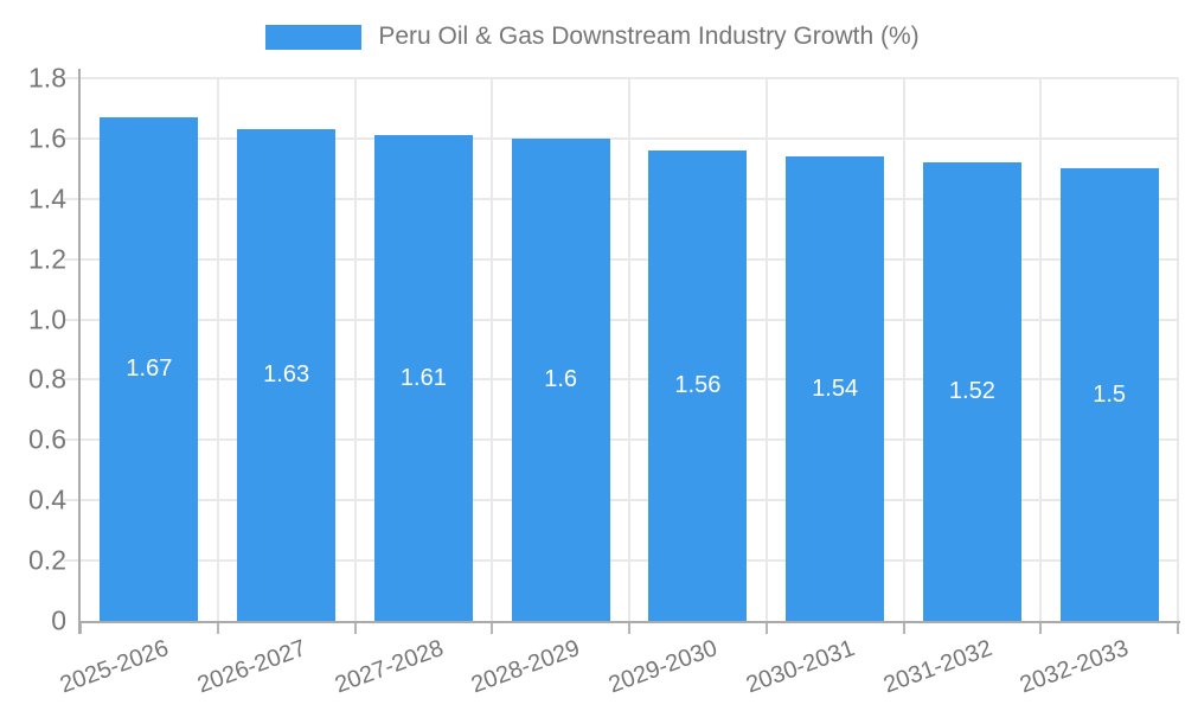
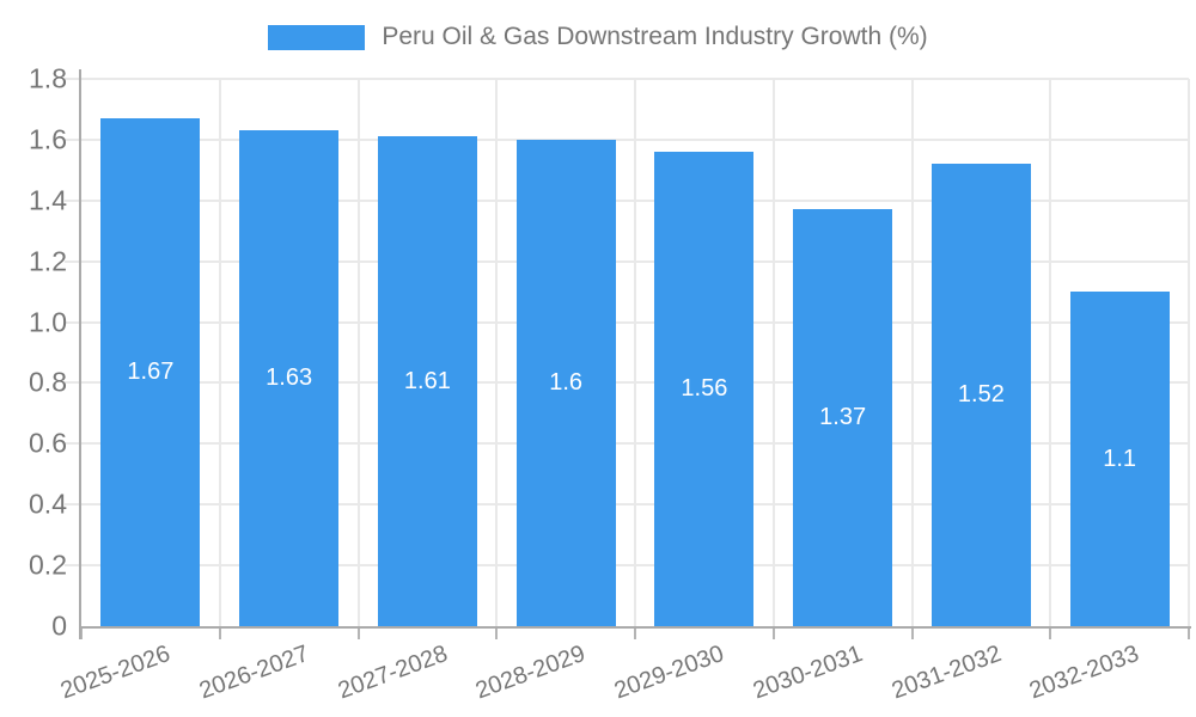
2030-2031: 1.54 -> 1.37
2032-2033: 1.5 -> 1.1
